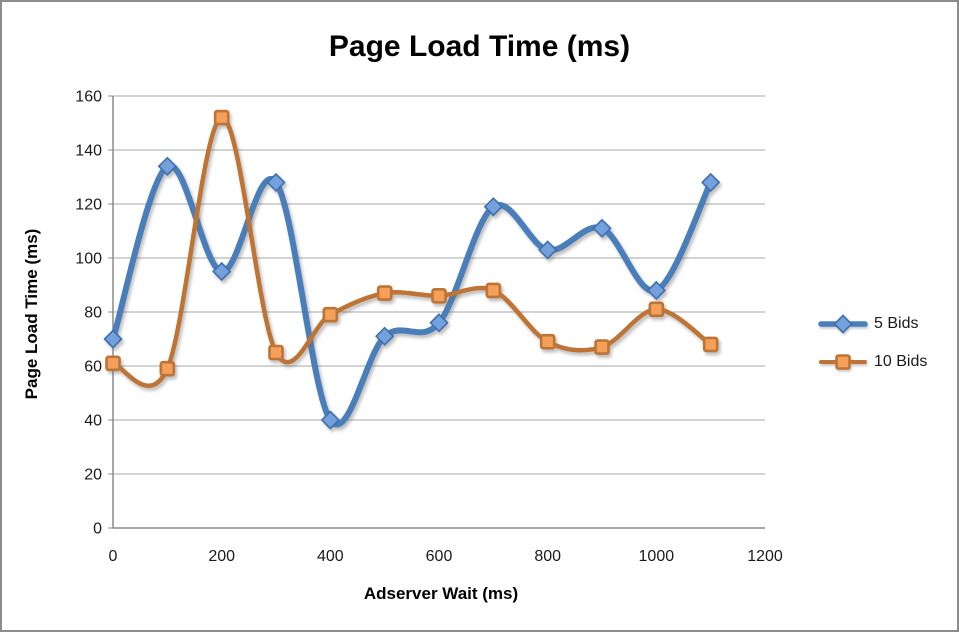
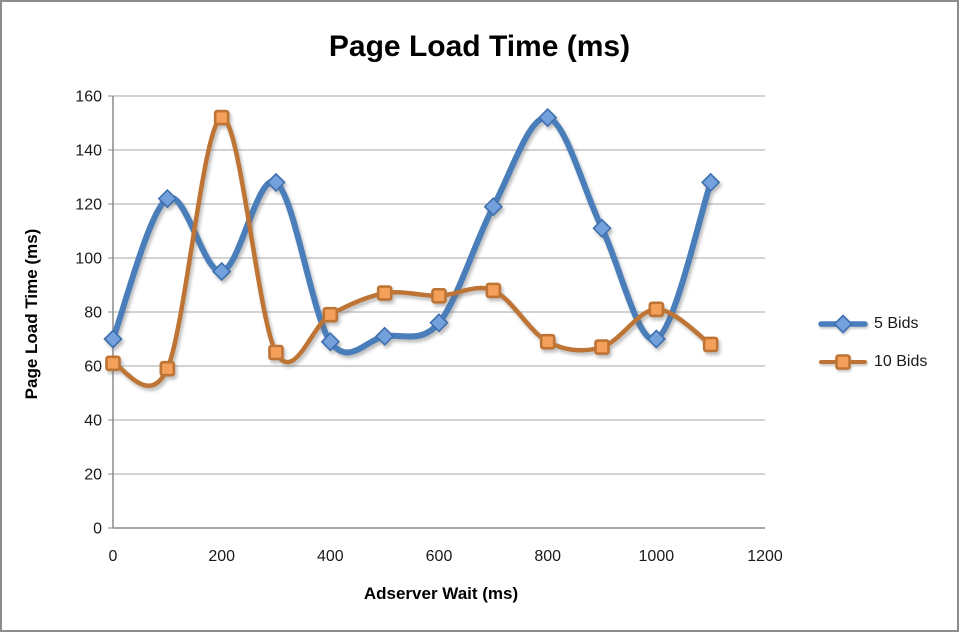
5 Bids/100: 134 -> 122
5 Bids/400: 40 -> 69
5 Bids/800: 103 -> 152
5 Bids/1000: 88 -> 70
